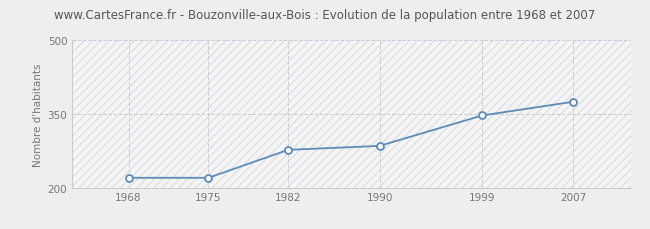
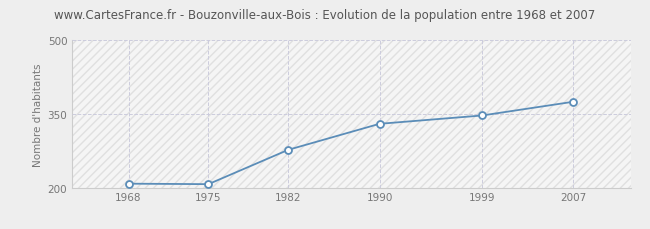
1968: 220 -> 208
1975: 220 -> 207
1990: 285 -> 330
